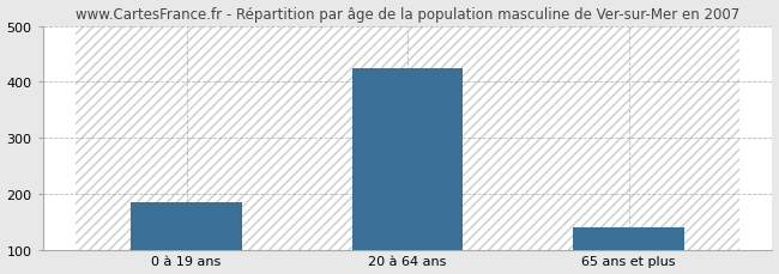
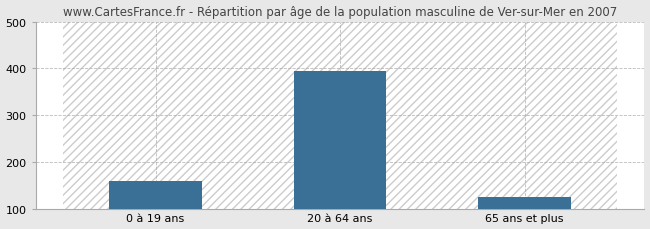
0 à 19 ans: 185 -> 160
20 à 64 ans: 425 -> 395
65 ans et plus: 140 -> 125
